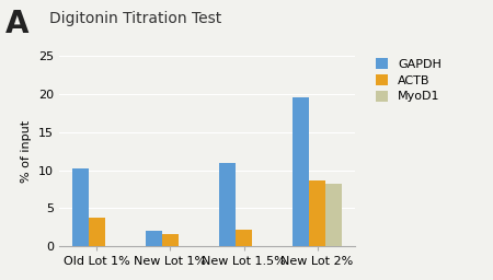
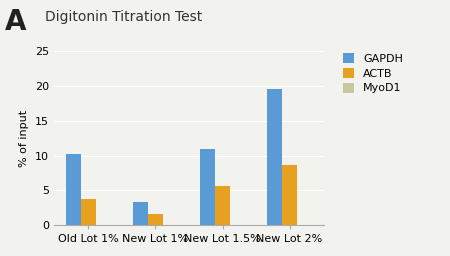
GAPDH/New Lot 1%: 2.0 -> 3.3
ACTB/New Lot 1.5%: 2.2 -> 5.7
MyoD1/New Lot 2%: 8.2 -> 0.1
